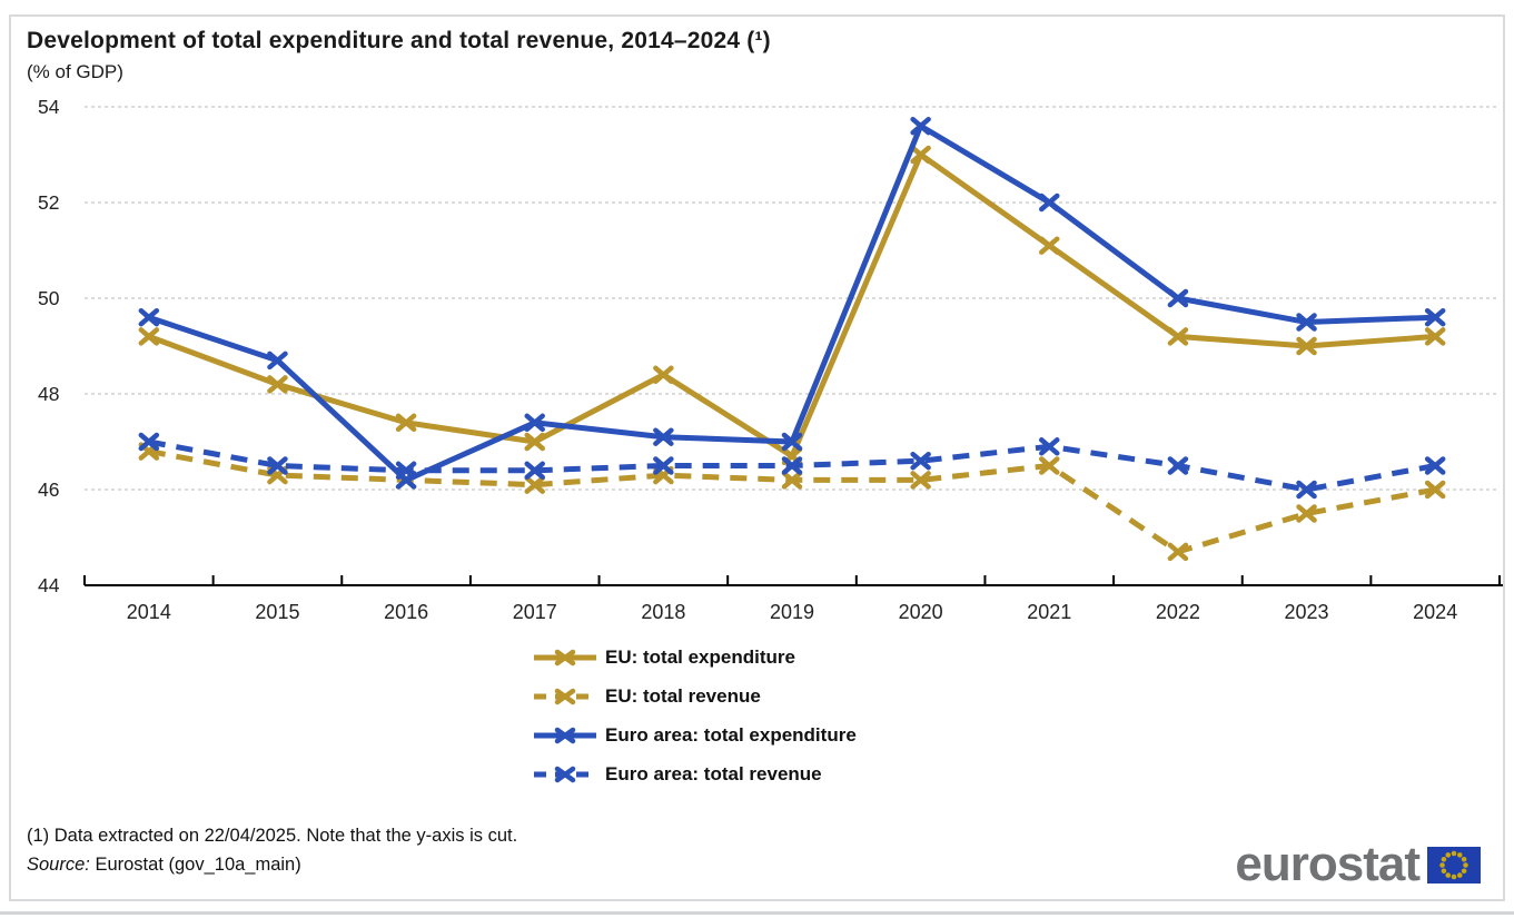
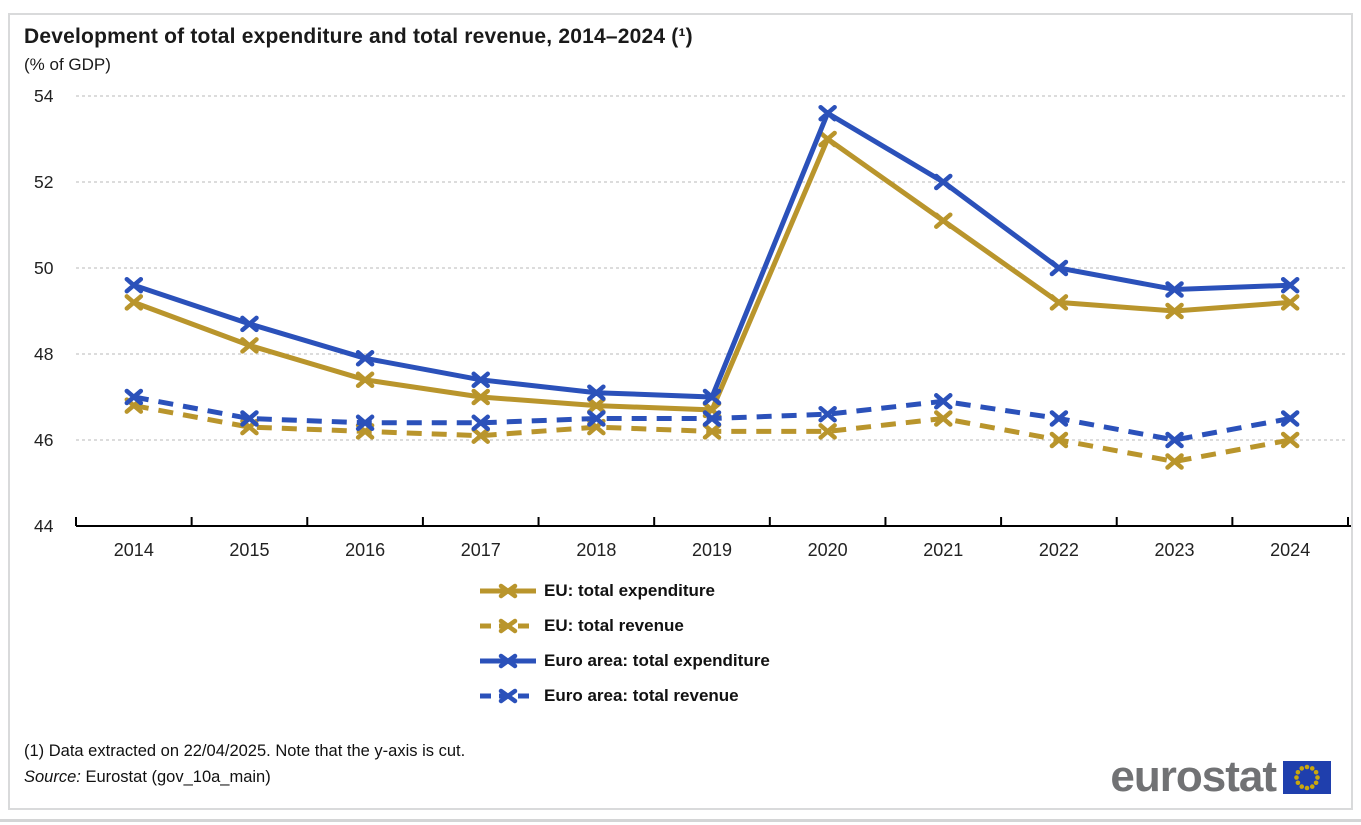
Euro area: total expenditure/2016: 46.2 -> 47.9
EU: total expenditure/2018: 48.4 -> 46.8
EU: total revenue/2022: 44.7 -> 46.0
